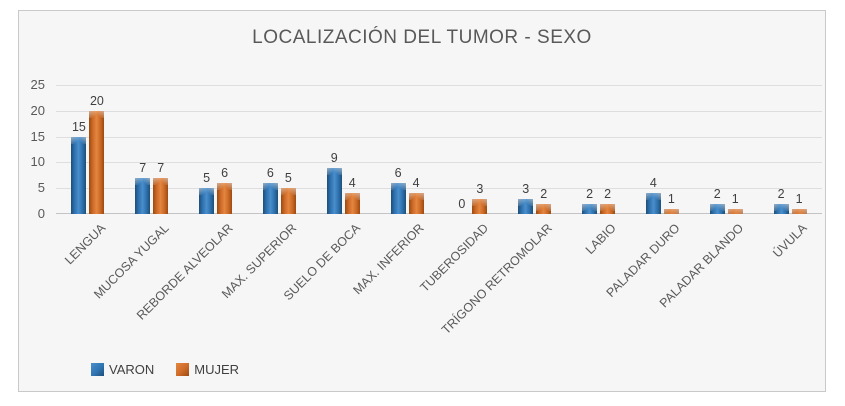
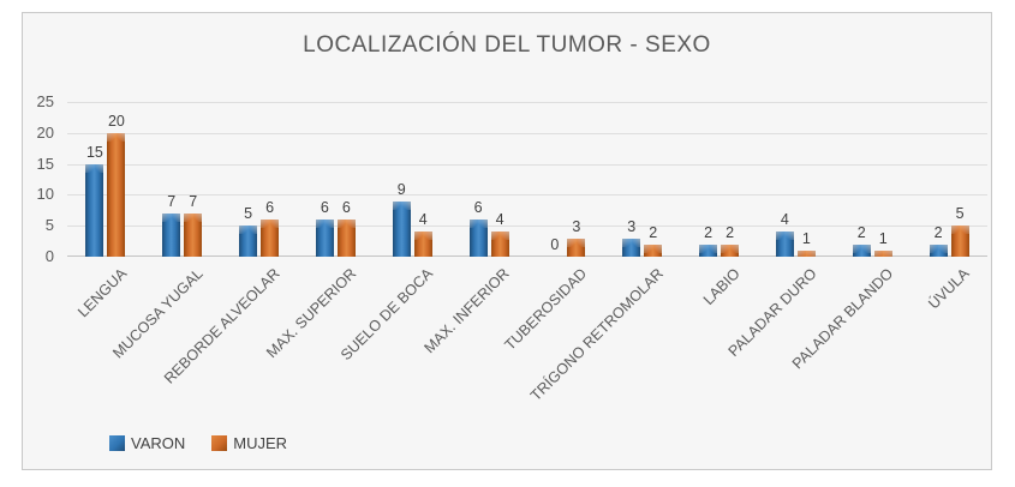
MUJER/MAX. SUPERIOR: 5 -> 6
MUJER/ÚVULA: 1 -> 5
